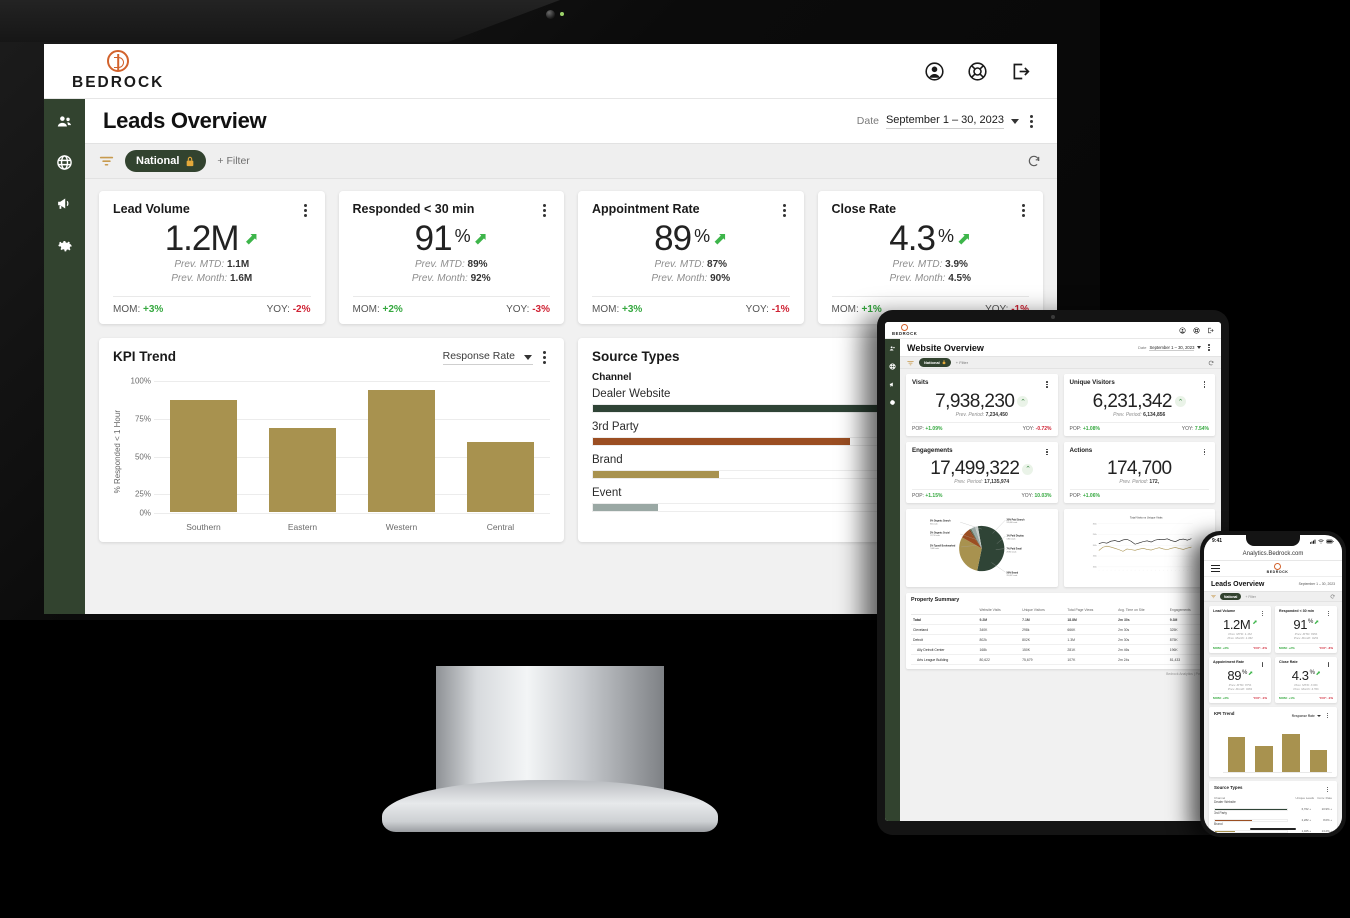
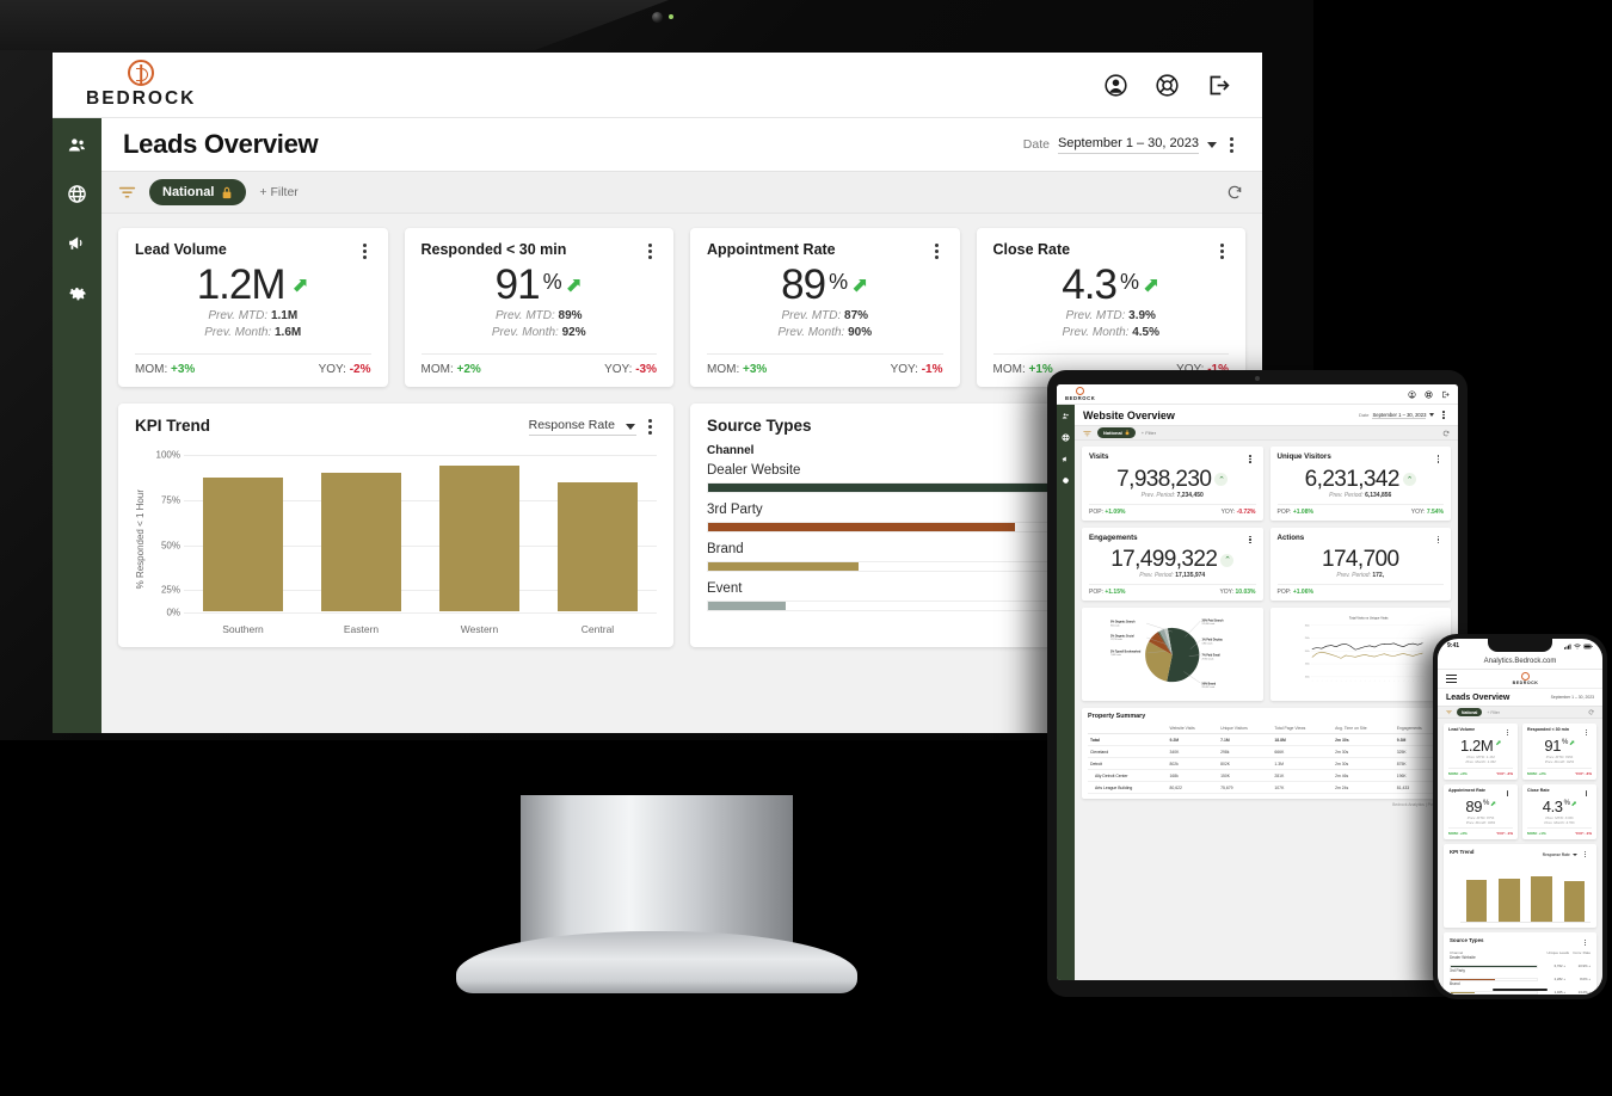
Eastern: 60k -> 80k
Central: 50k -> 80k
